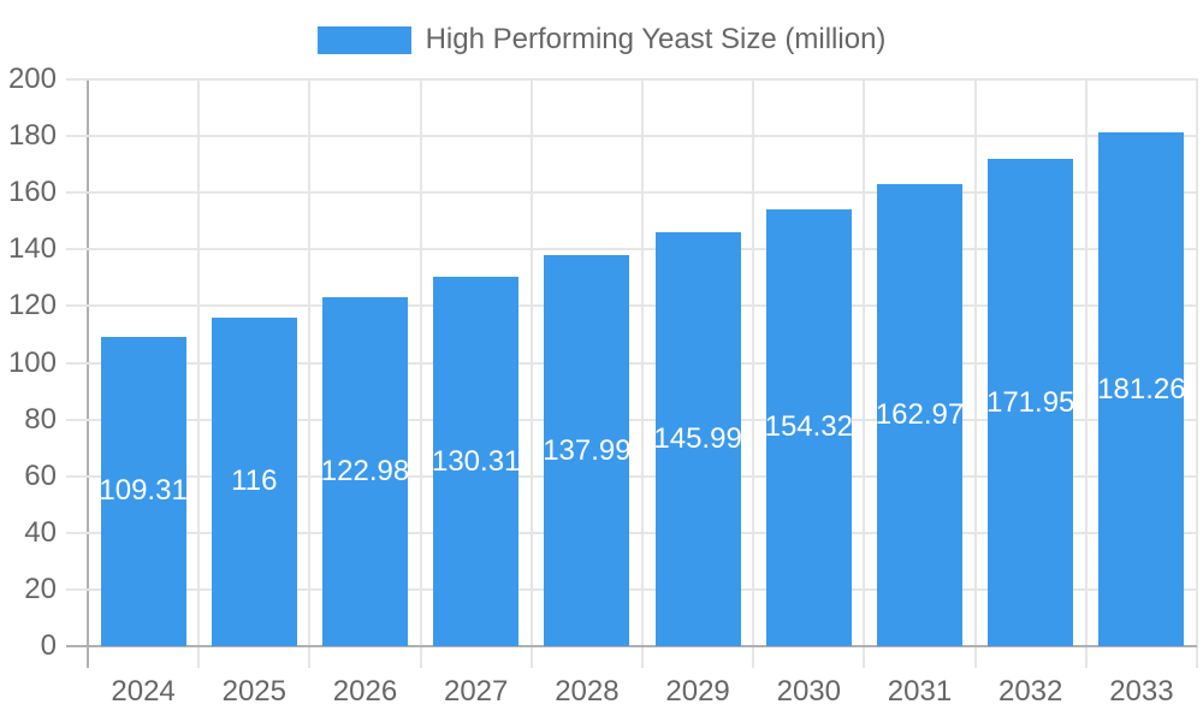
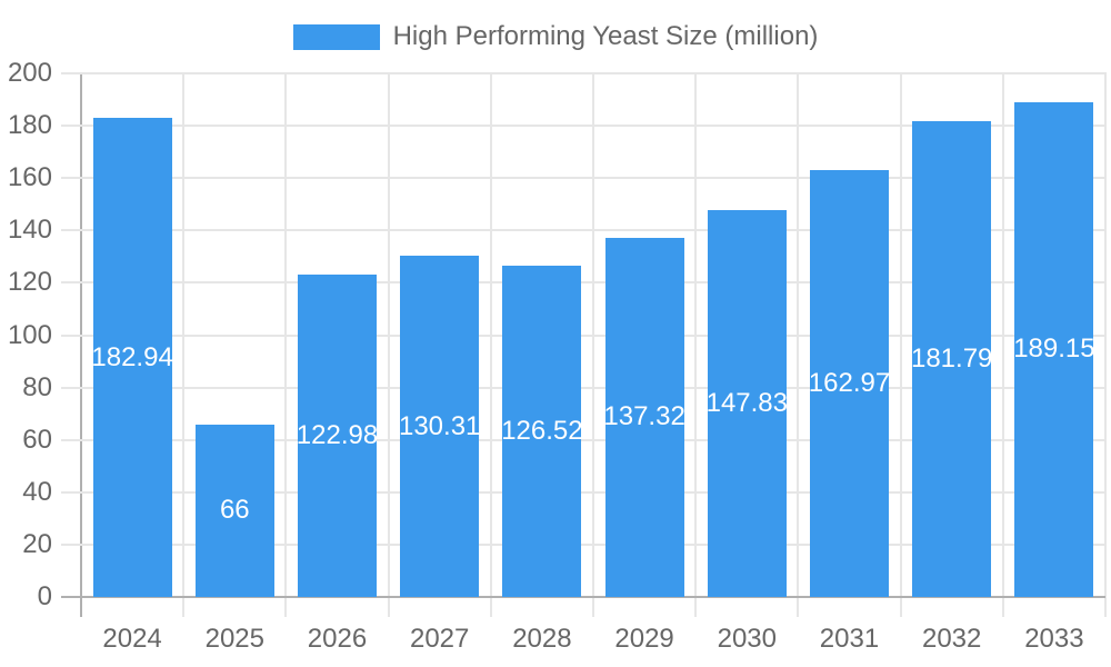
2024: 109.31 -> 182.94
2025: 116 -> 66
2028: 137.99 -> 126.52
2029: 145.99 -> 137.32
2030: 154.32 -> 147.83
2032: 171.95 -> 181.79
2033: 181.26 -> 189.15
